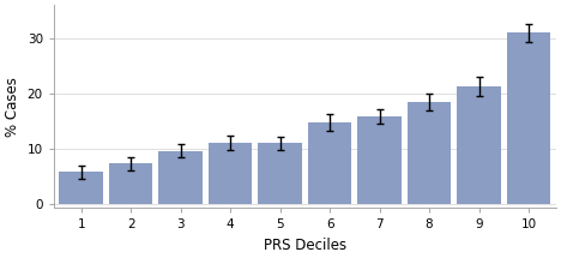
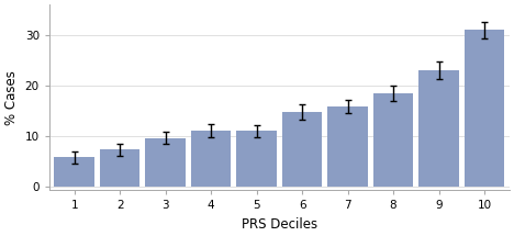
9: 21.3 -> 23.0
